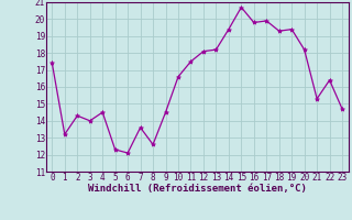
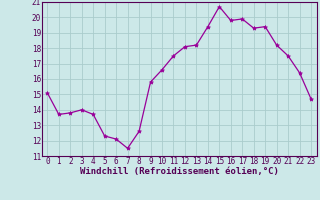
0: 17.4 -> 15.1
1: 13.2 -> 13.7
2: 14.3 -> 13.8
4: 14.5 -> 13.7
7: 13.6 -> 11.5
9: 14.5 -> 15.8
21: 15.3 -> 17.5
